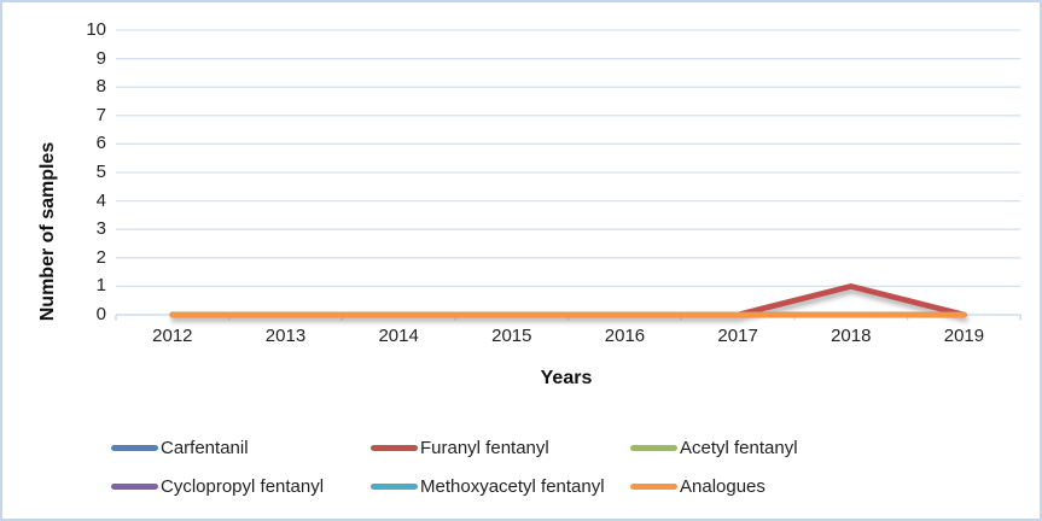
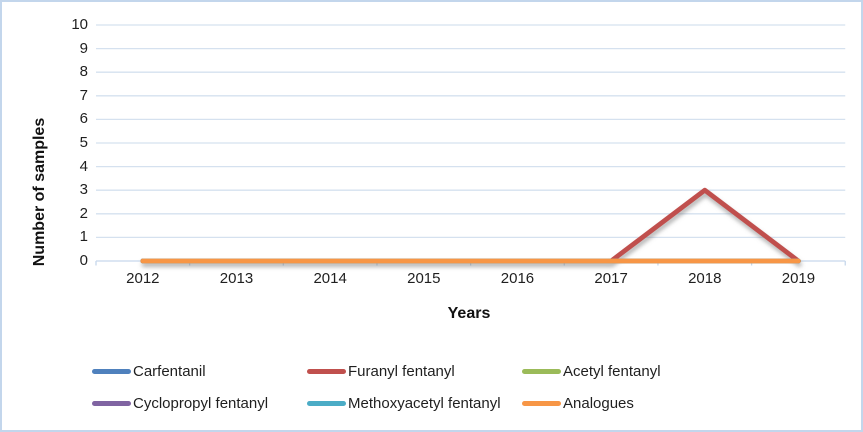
Furanyl fentanyl/2018: 1 -> 3
